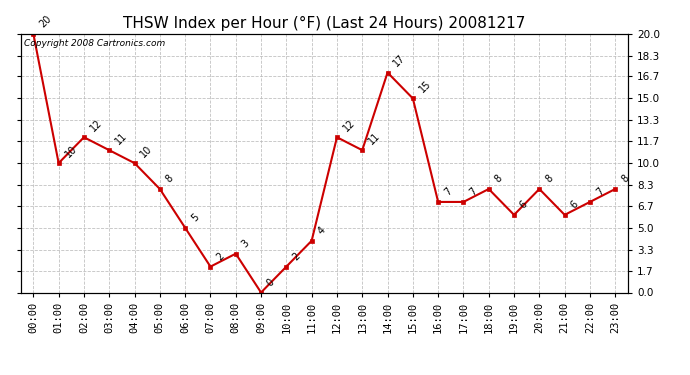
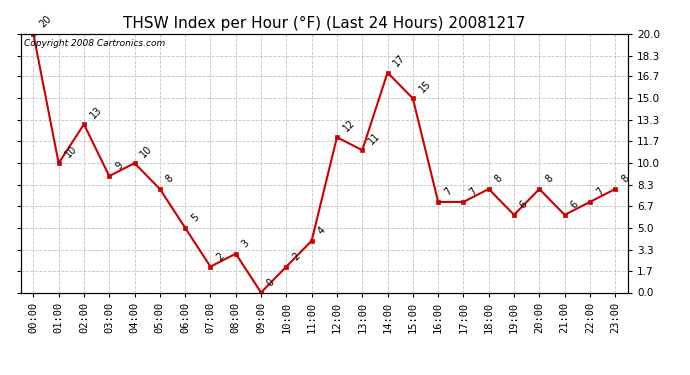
02:00: 12 -> 13
03:00: 11 -> 9
